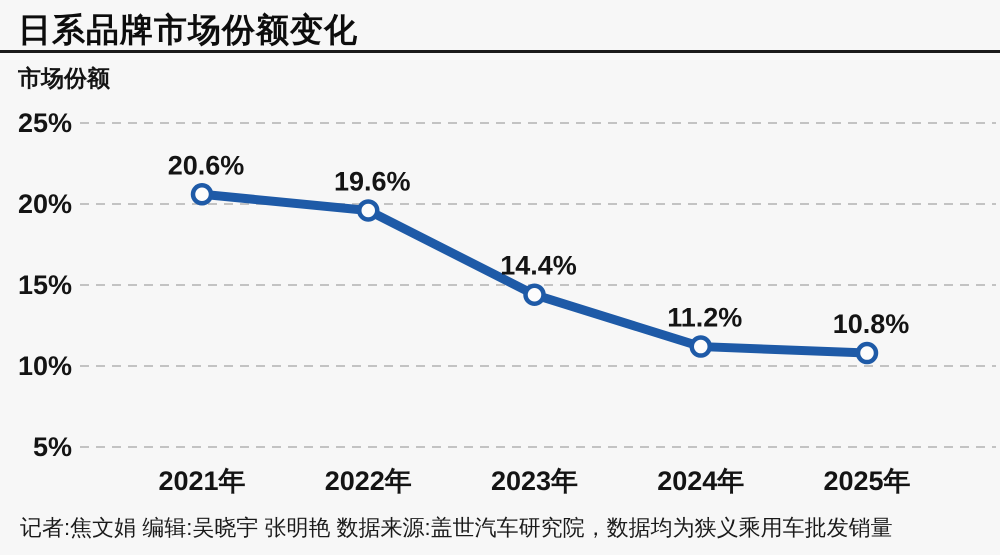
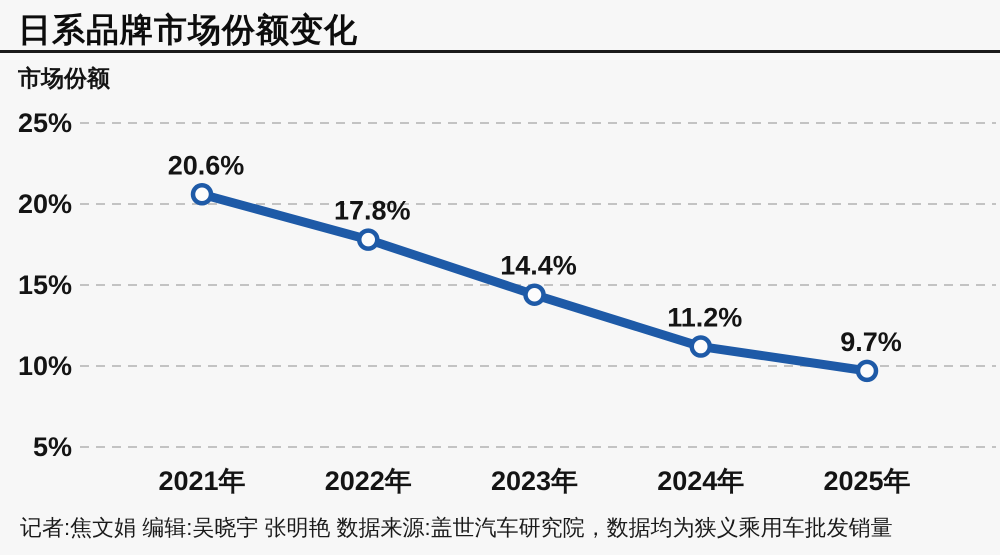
2022年: 19.6% -> 17.8%
2025年: 10.8% -> 9.7%
